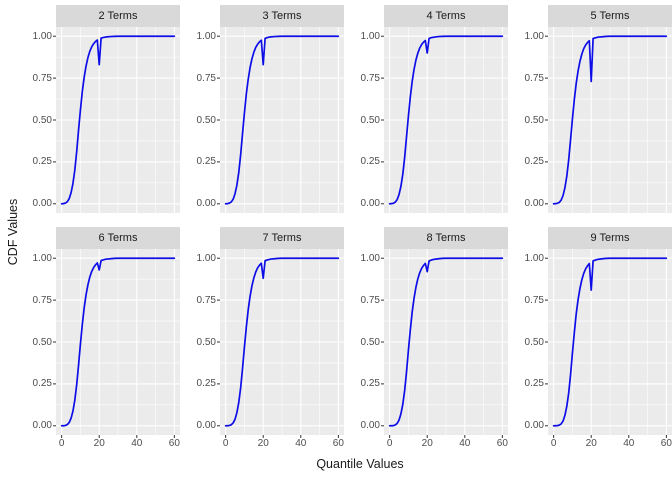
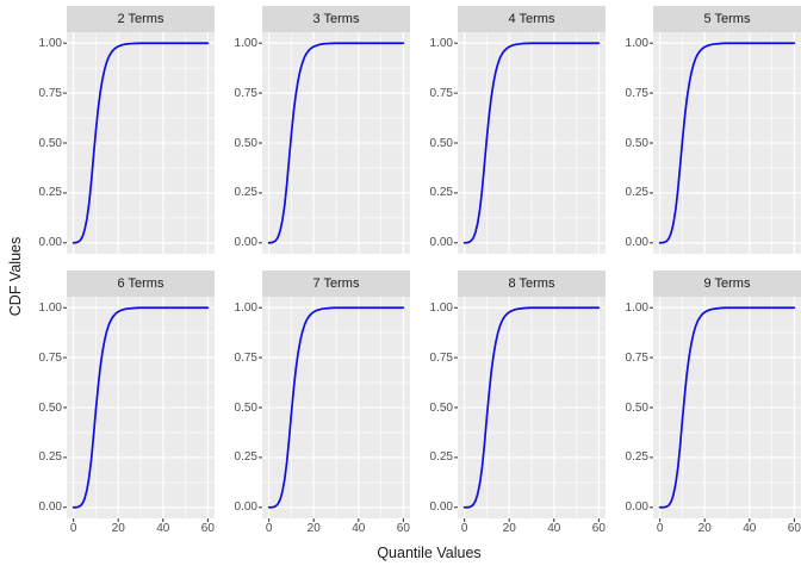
2 Terms/20: 0.83 -> 0.98
3 Terms/20: 0.83 -> 0.98
4 Terms/20: 0.90 -> 0.98
5 Terms/20: 0.73 -> 0.98
6 Terms/20: 0.93 -> 0.98
7 Terms/20: 0.88 -> 0.98
8 Terms/20: 0.92 -> 0.98
9 Terms/20: 0.81 -> 0.98
